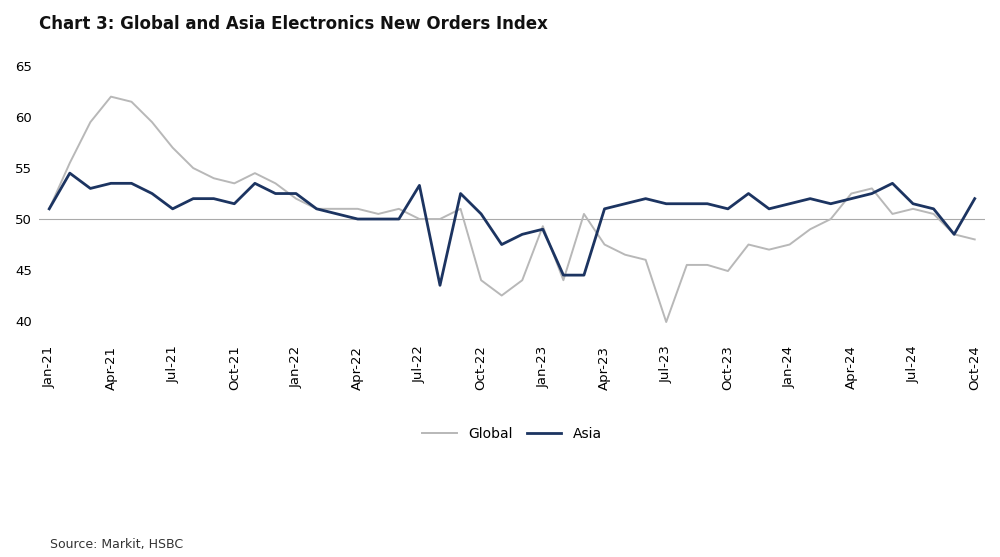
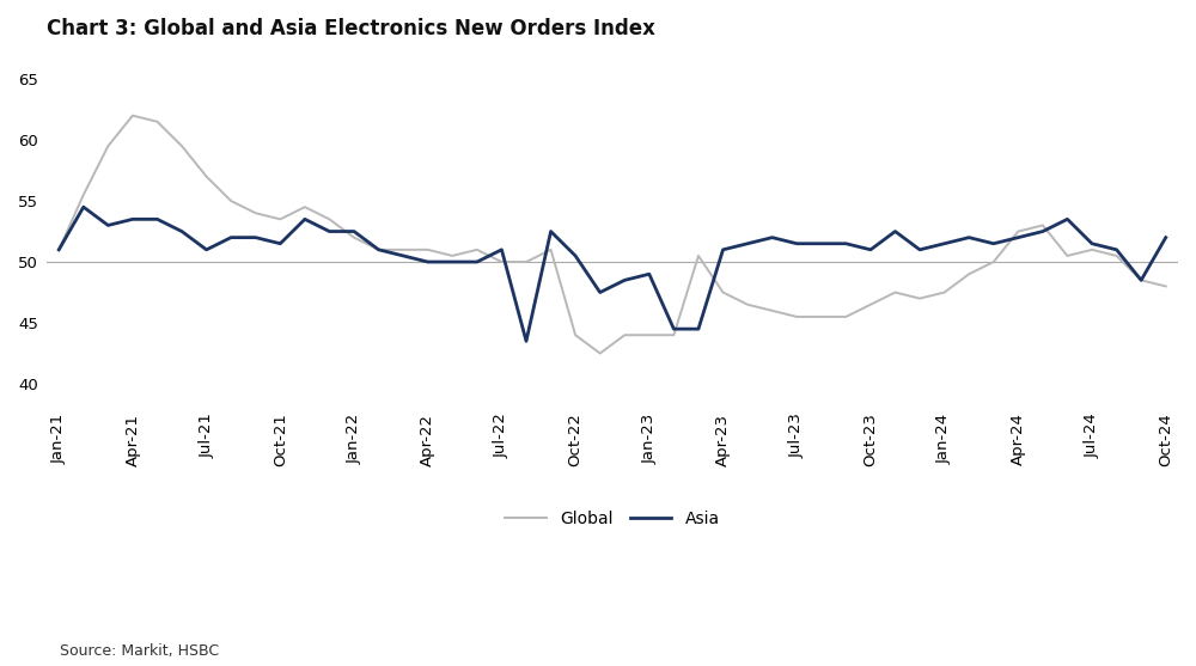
Asia/Jul-22: 53.3 -> 51.0
Global/Jan-23: 49.3 -> 44.0
Global/Jul-23: 39.9 -> 45.5
Global/Oct-23: 44.9 -> 46.5
